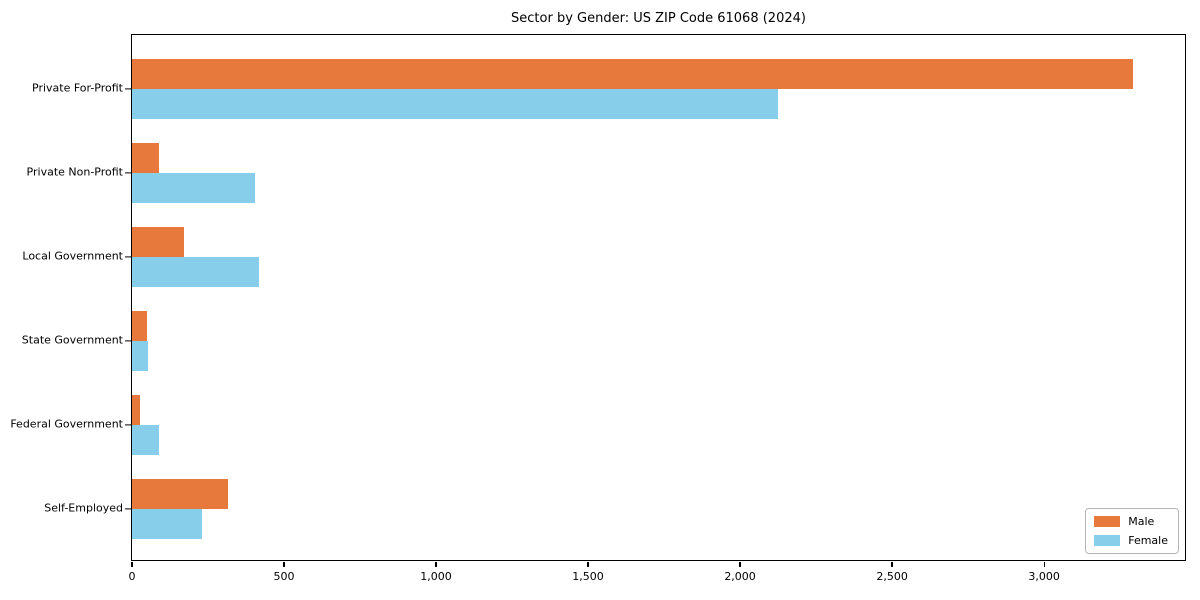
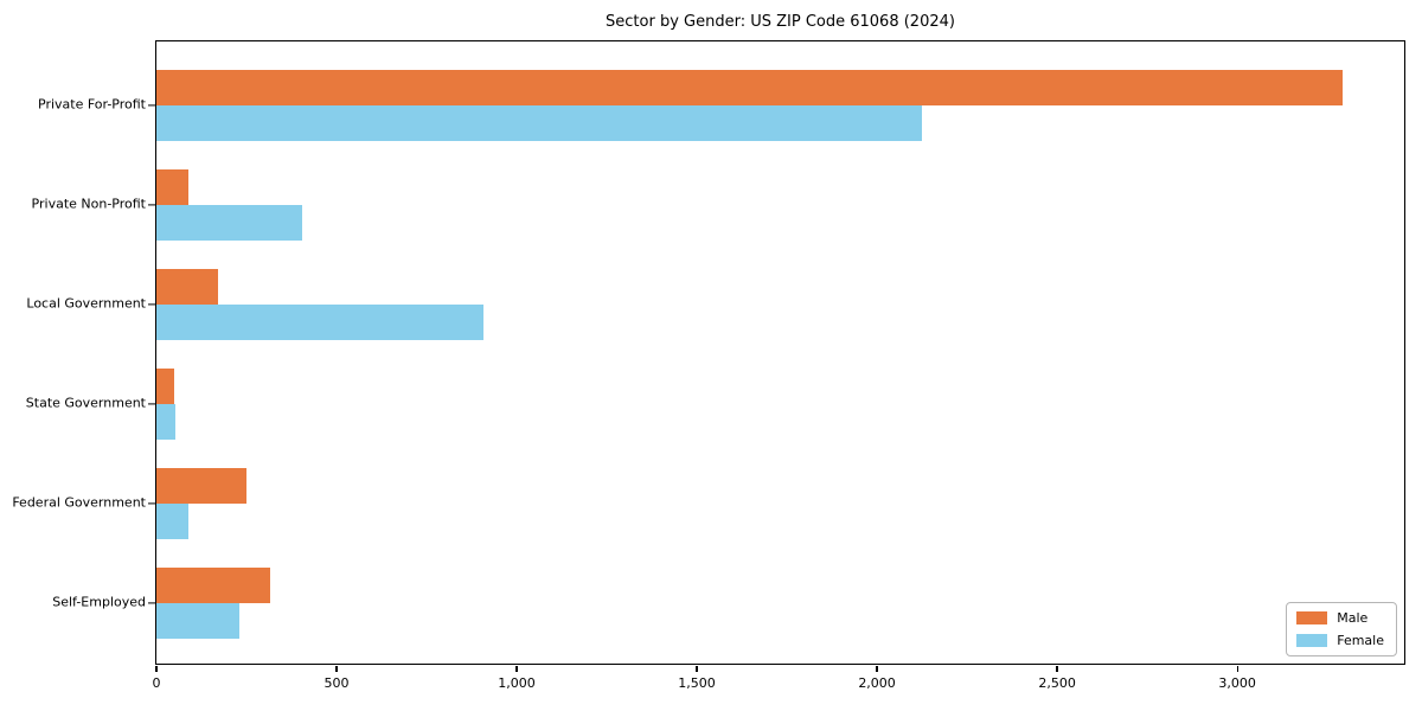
Female/Local Government: 420 -> 910
Male/Federal Government: 30 -> 250
